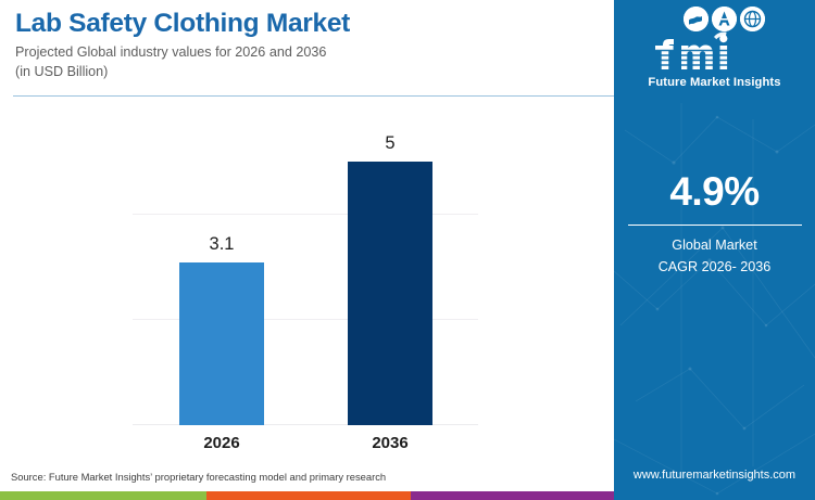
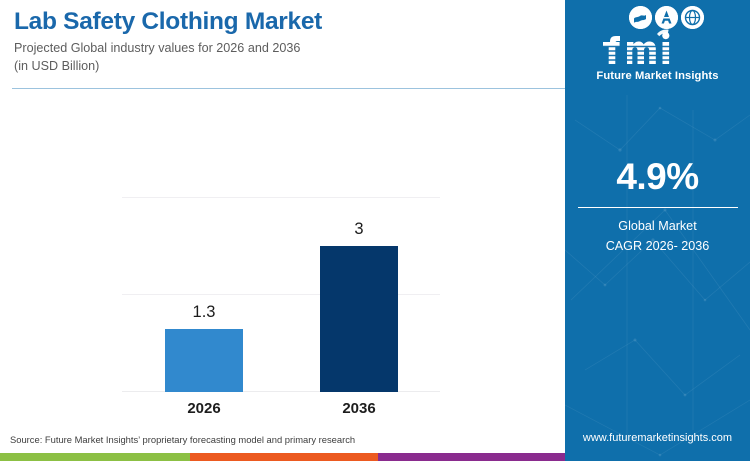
2026: 3.1 -> 1.3
2036: 5 -> 3
